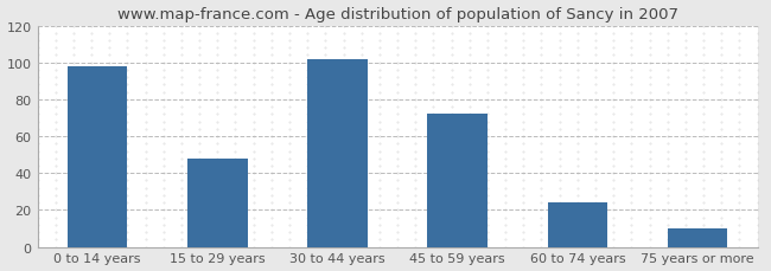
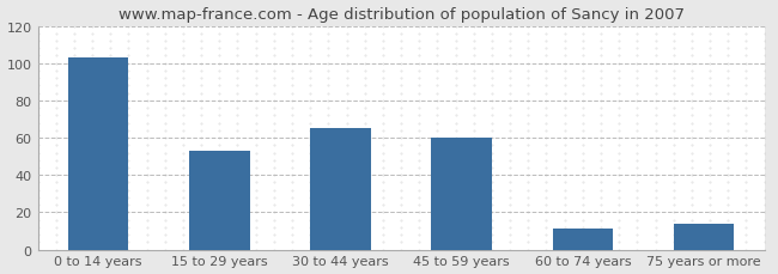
0 to 14 years: 98 -> 103
15 to 29 years: 48 -> 53
30 to 44 years: 102 -> 65
45 to 59 years: 72 -> 60
60 to 74 years: 24 -> 11
75 years or more: 10 -> 14
